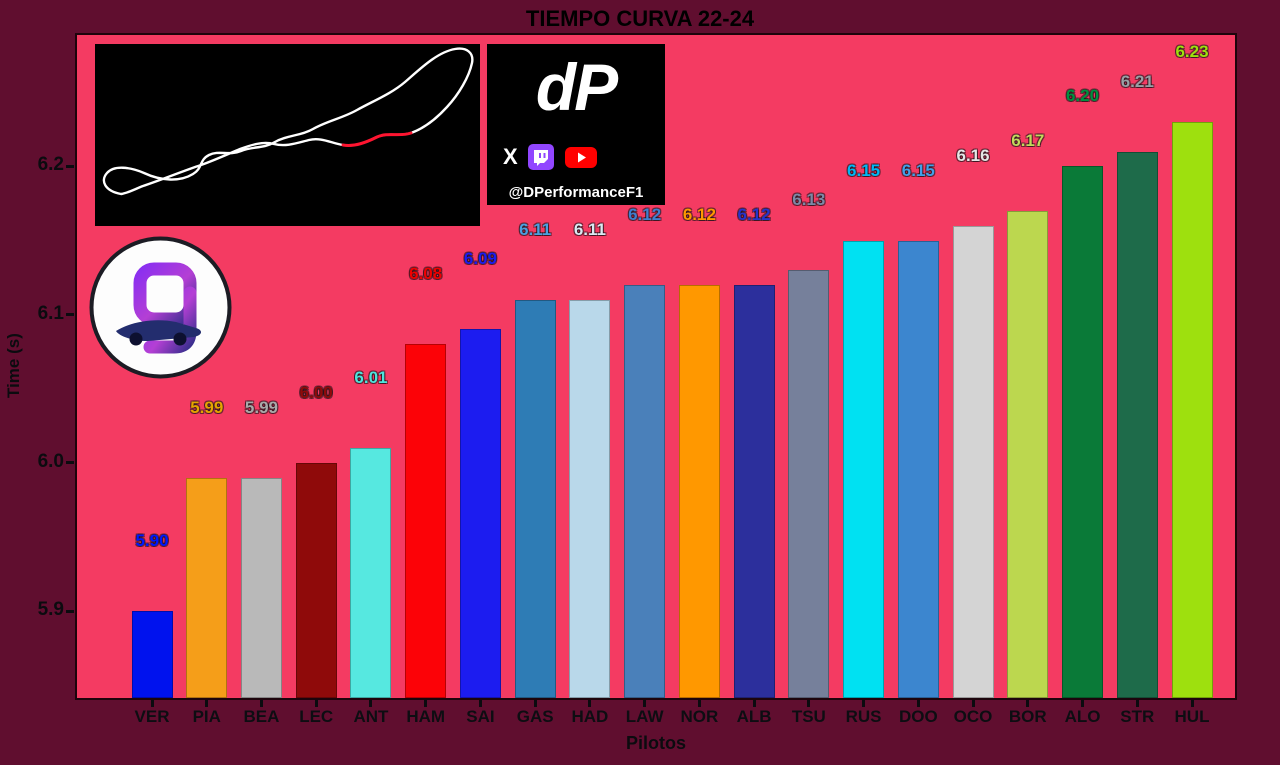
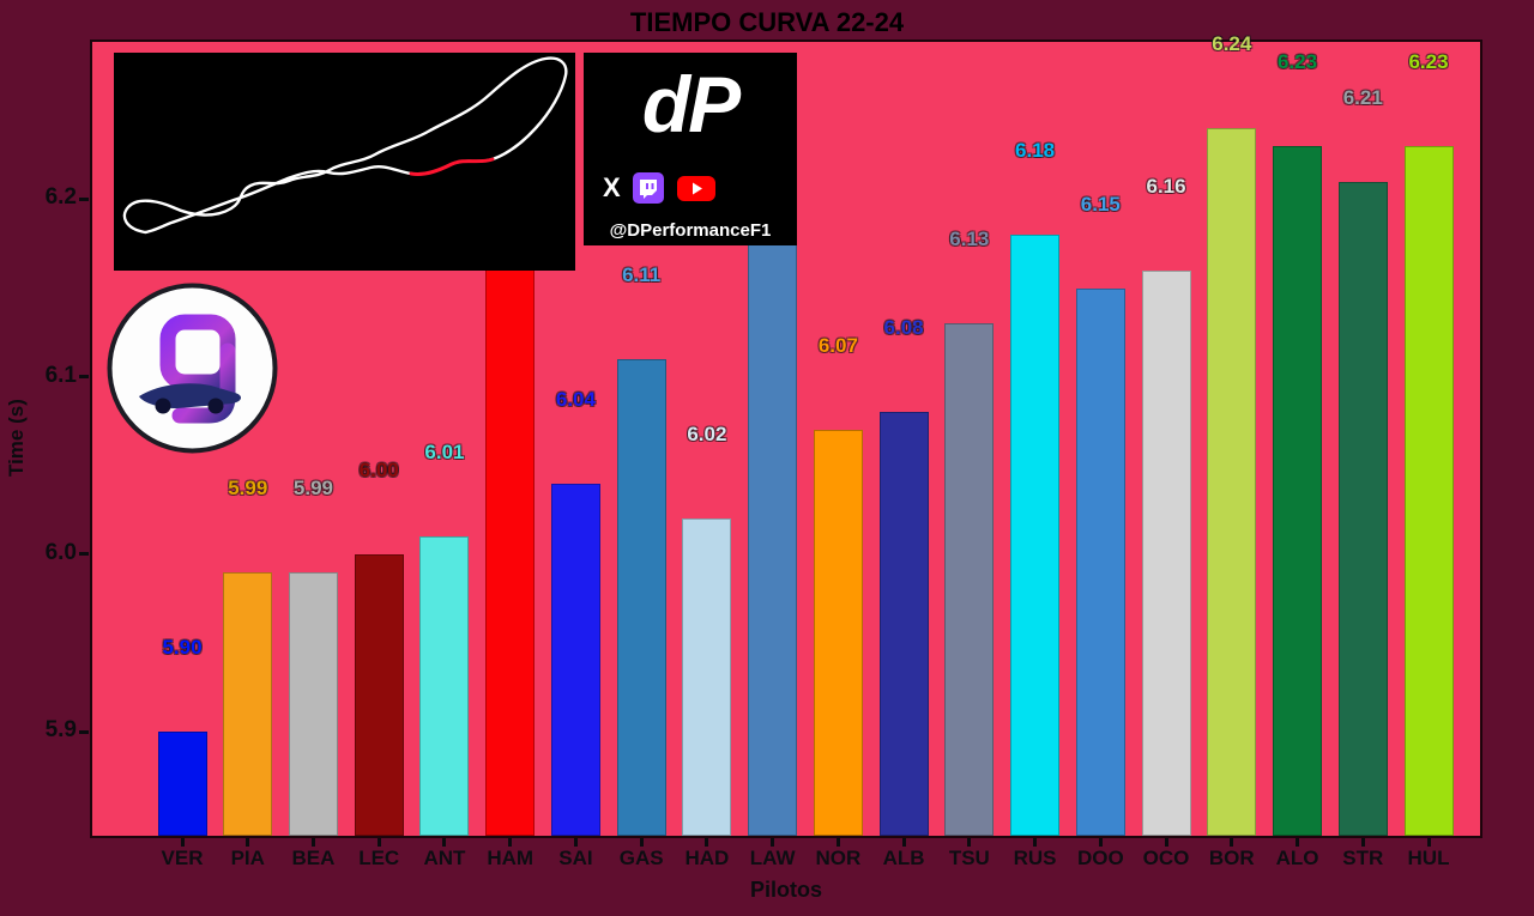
HAM: 6.08 -> 6.20
SAI: 6.09 -> 6.04
HAD: 6.11 -> 6.02
LAW: 6.12 -> 6.18
NOR: 6.12 -> 6.07
ALB: 6.12 -> 6.08
RUS: 6.15 -> 6.18
BOR: 6.17 -> 6.24
ALO: 6.20 -> 6.23
